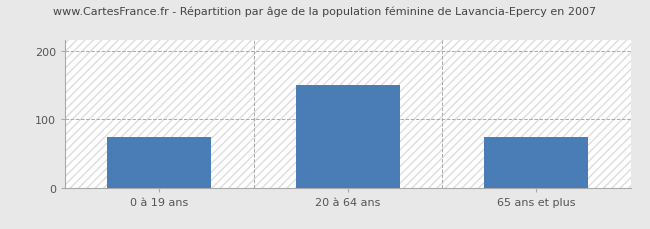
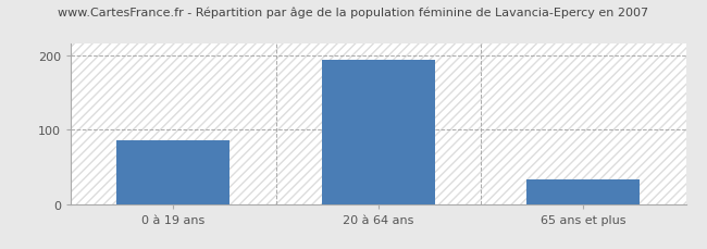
0 à 19 ans: 74 -> 85
20 à 64 ans: 150 -> 193
65 ans et plus: 74 -> 33
